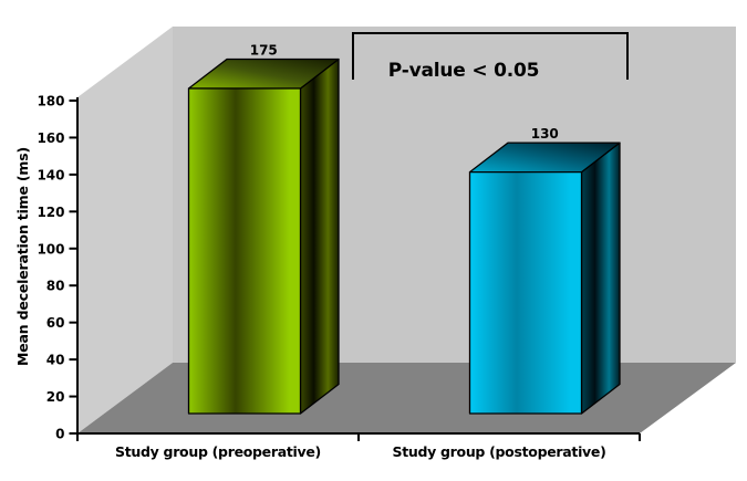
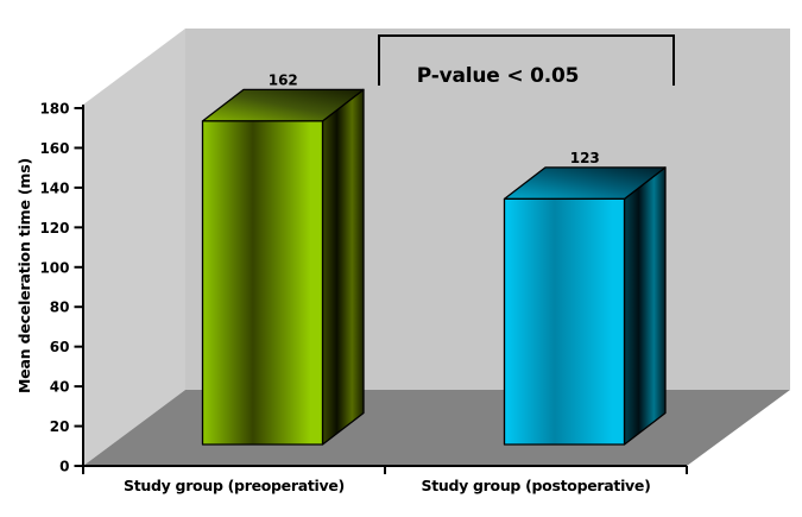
Study group (preoperative): 175 -> 162
Study group (postoperative): 130 -> 123
